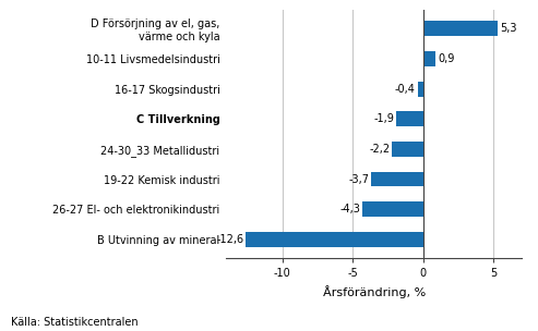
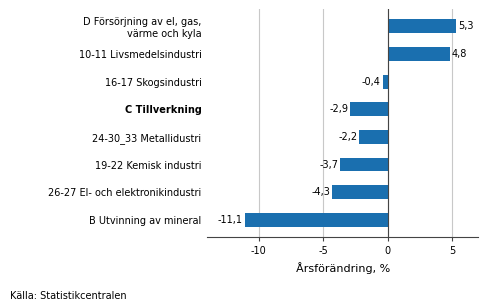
10-11 Livsmedelsindustri: 0,9 -> 4,8
C Tillverkning: -1,9 -> -2,9
B Utvinning av mineral: -12,6 -> -11,1
